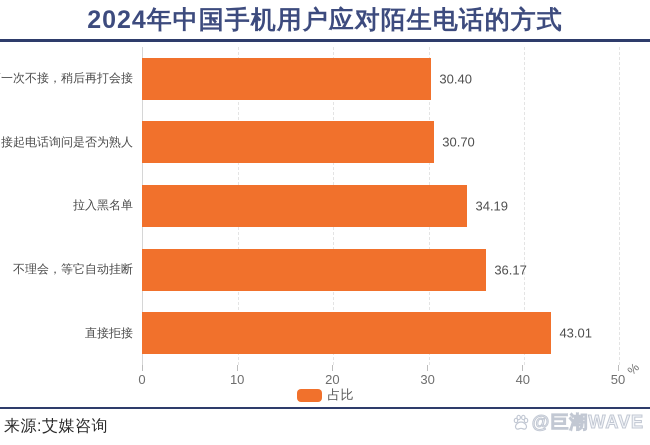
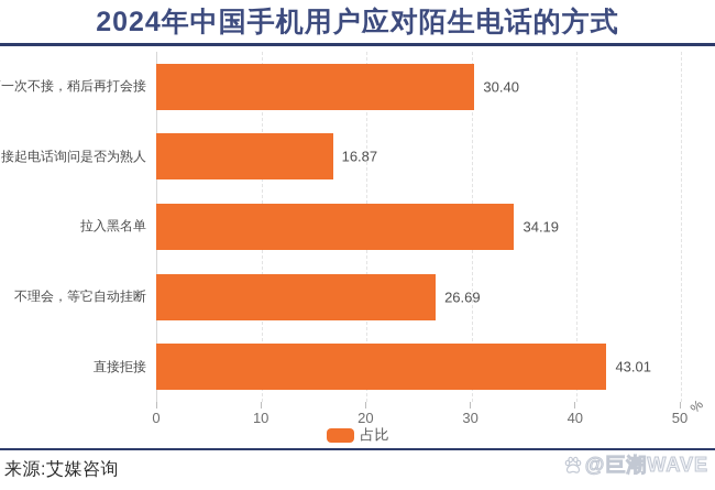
接起电话询问是否为熟人: 30.70 -> 16.87
不理会，等它自动挂断: 36.17 -> 26.69
